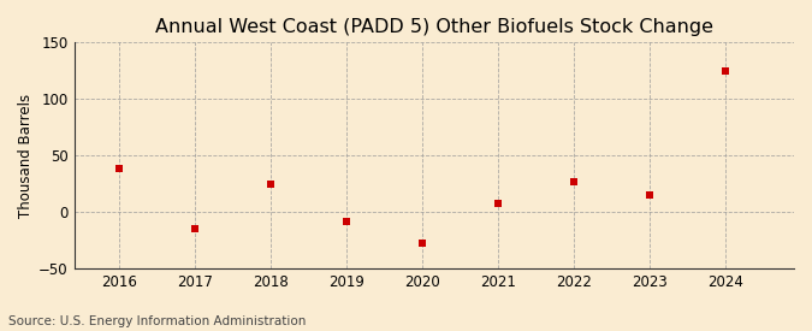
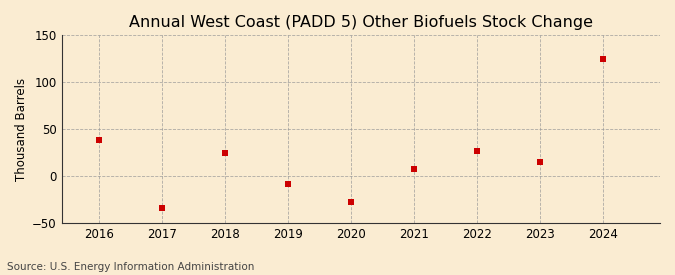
2017: -15 -> -34
